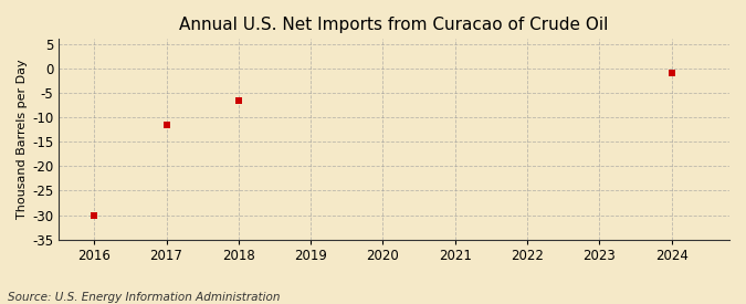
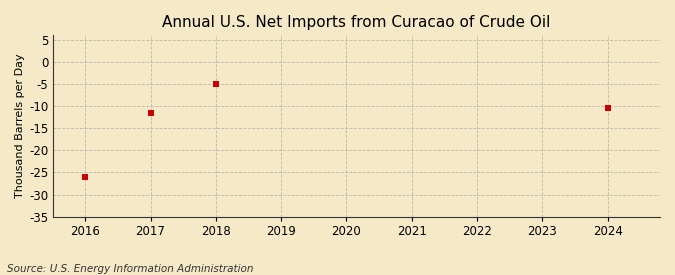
2016: -30.0 -> -26.0
2018: -6.5 -> -5.0
2024: -1.0 -> -10.5
